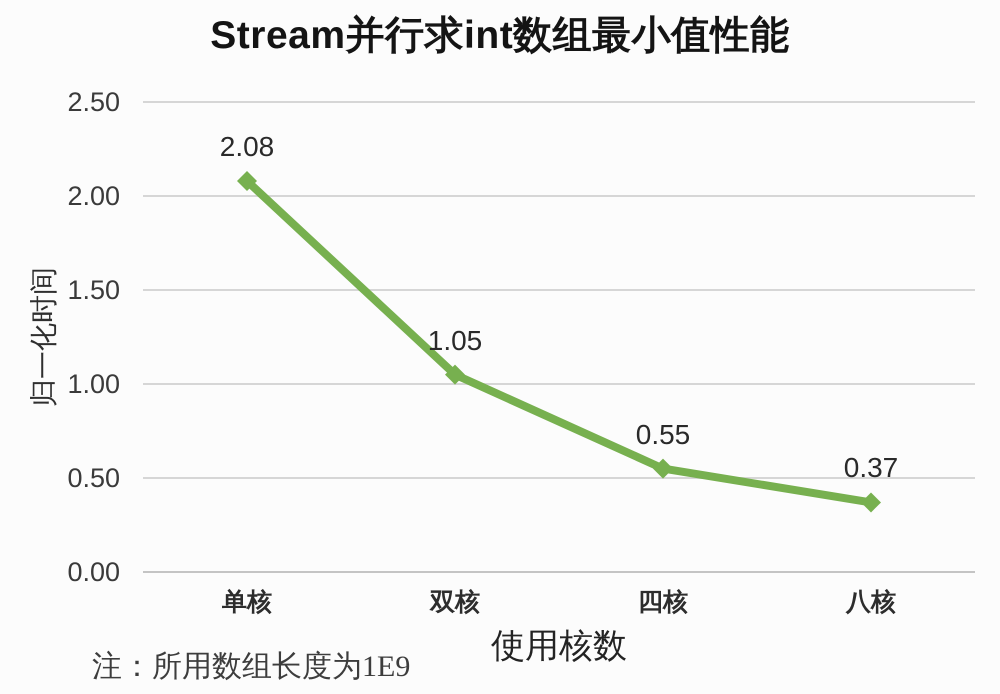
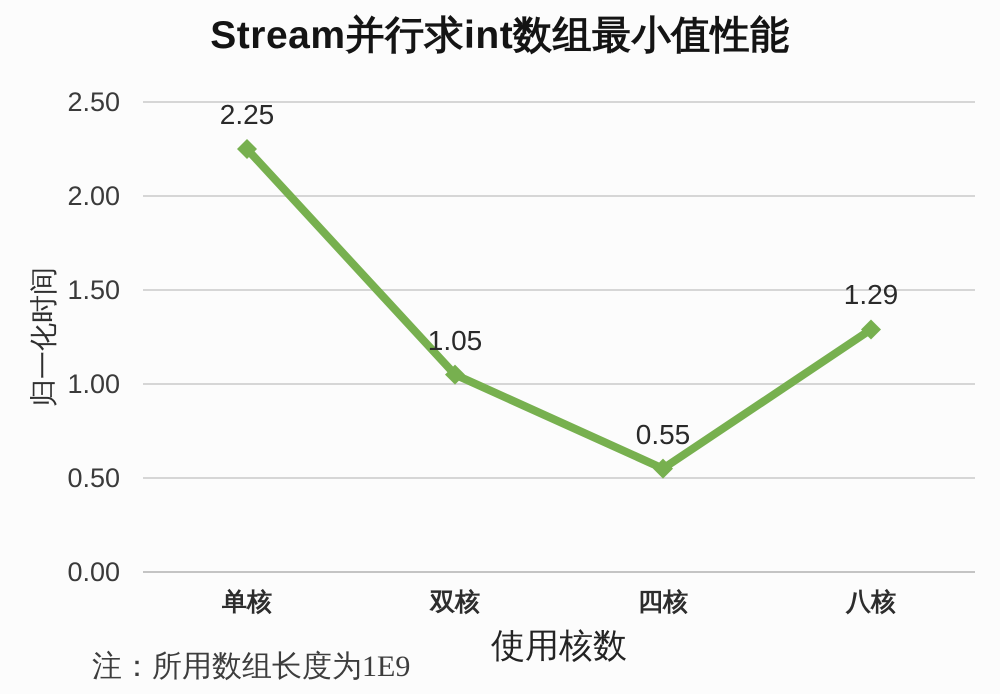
单核: 2.08 -> 2.25
八核: 0.37 -> 1.29
